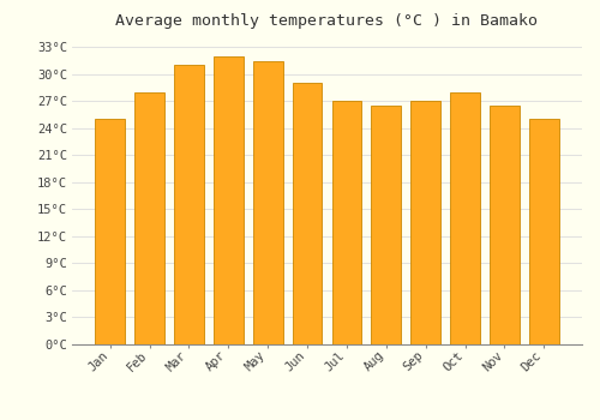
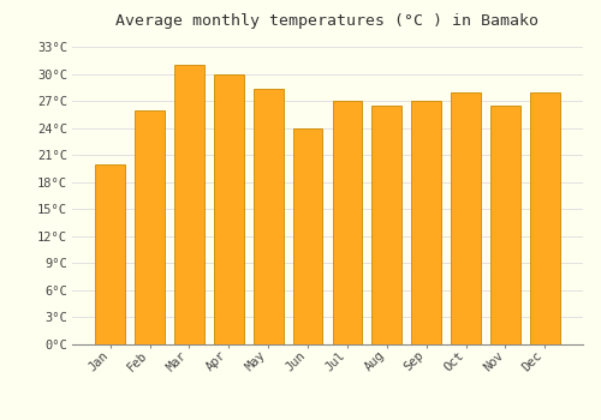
Jan: 25.0°C -> 20.0°C
Feb: 28.0°C -> 26.0°C
Apr: 32.0°C -> 30.0°C
May: 31.5°C -> 28.4°C
Jun: 29.0°C -> 24.0°C
Dec: 25.0°C -> 28.0°C
